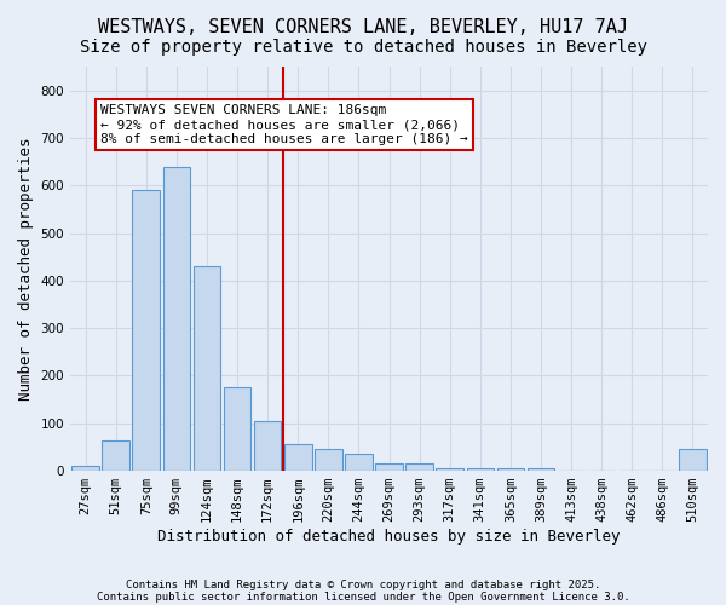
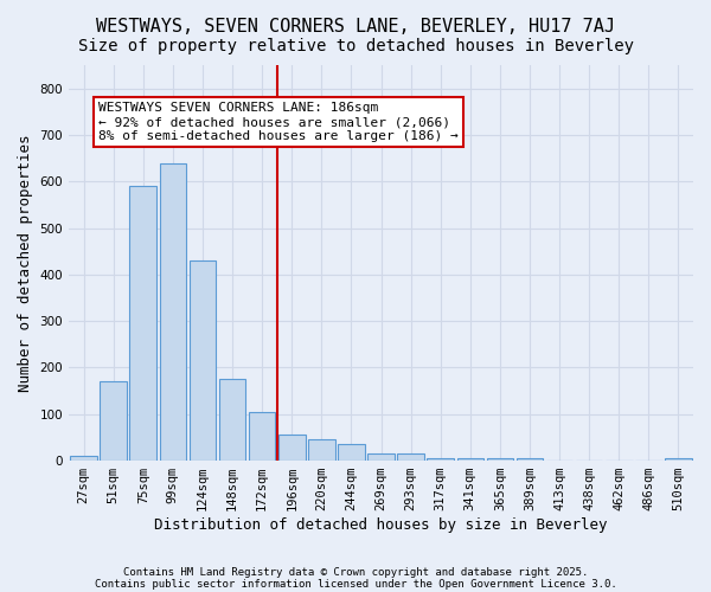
51sqm: 65 -> 170
510sqm: 45 -> 5
